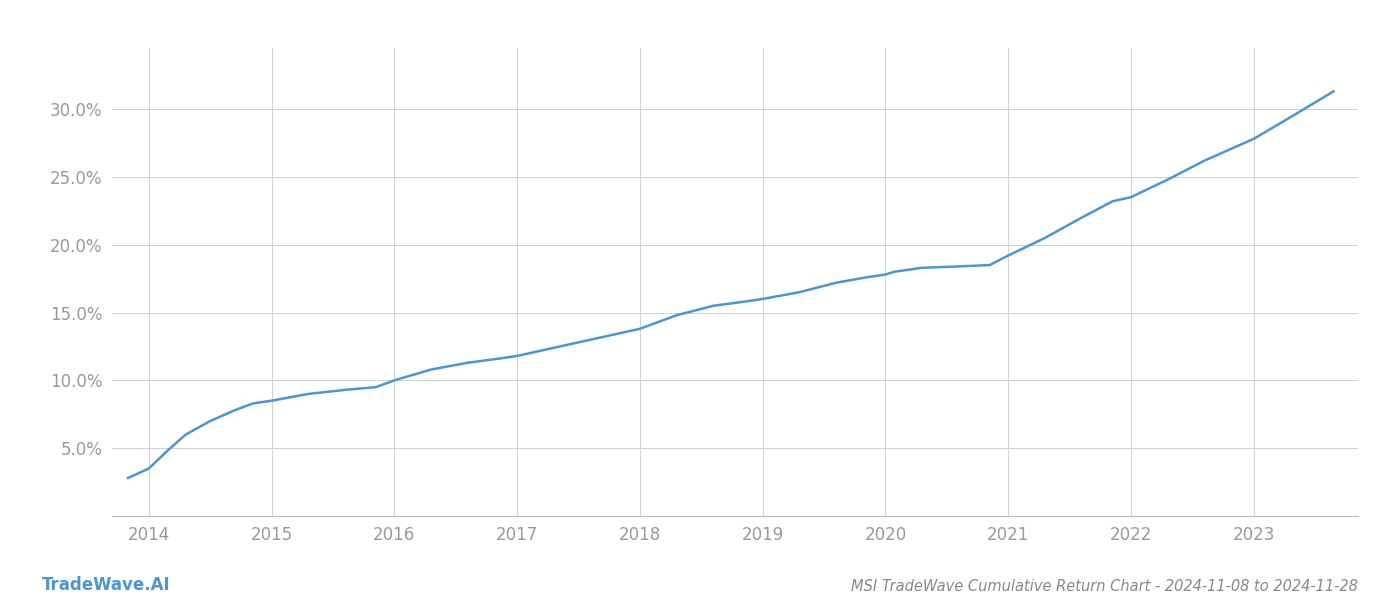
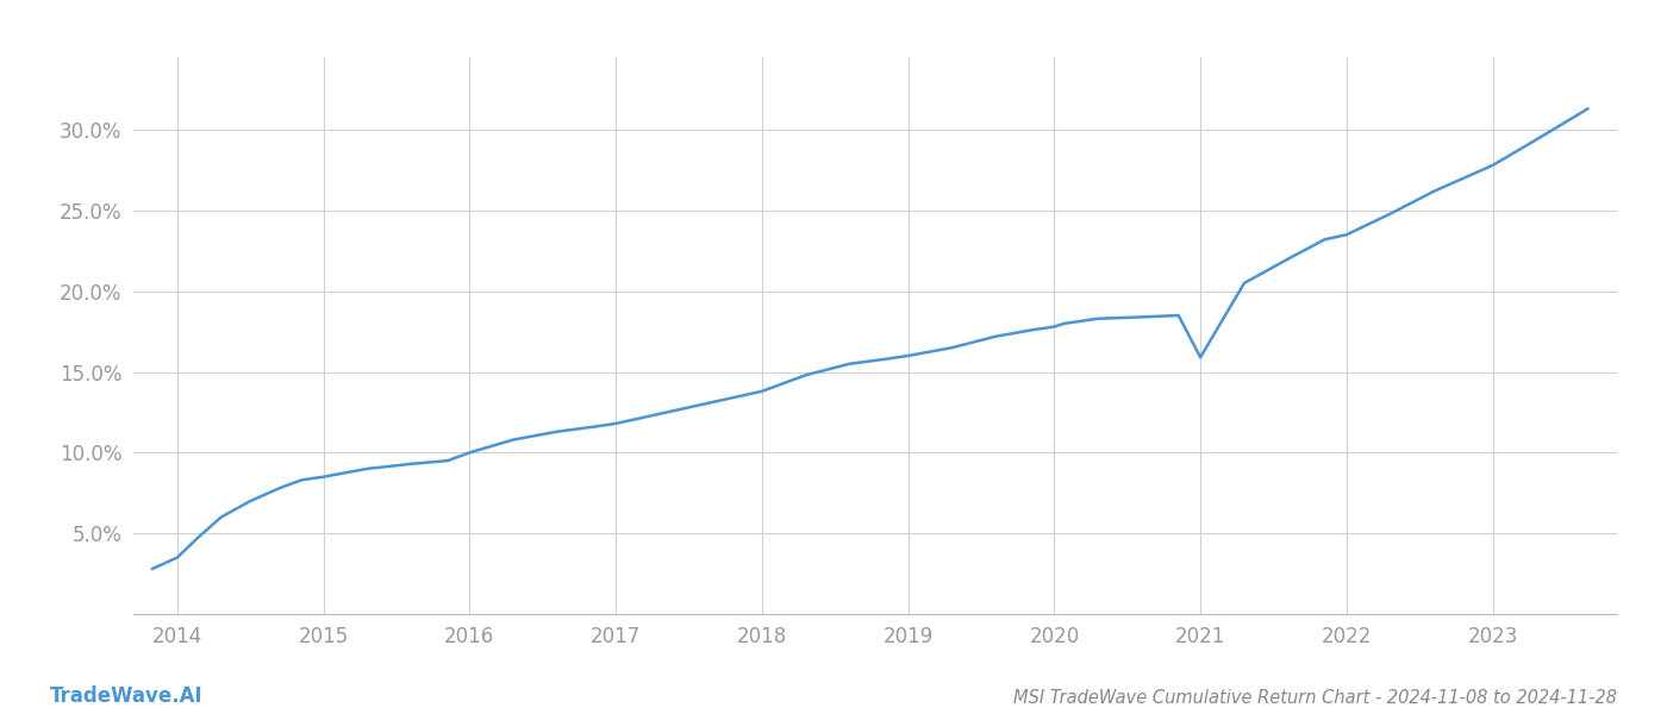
2021: 19.2% -> 15.9%
